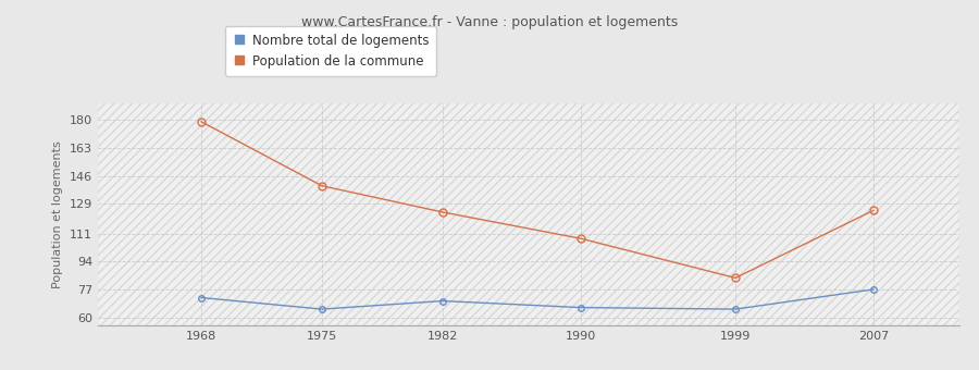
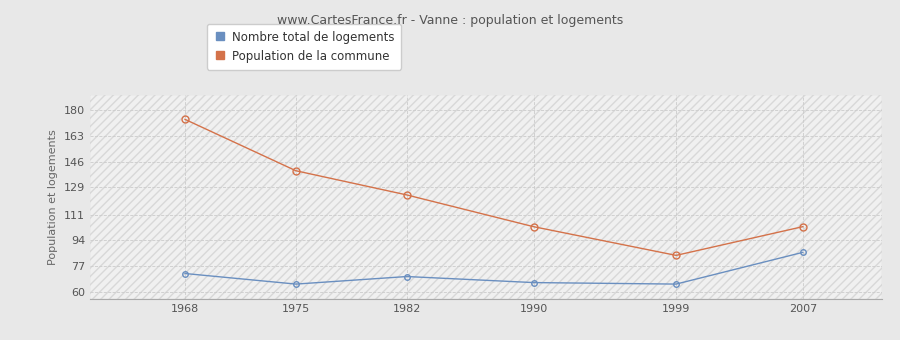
Population de la commune/1968: 179 -> 174
Population de la commune/1990: 108 -> 103
Nombre total de logements/2007: 77 -> 86
Population de la commune/2007: 125 -> 103
